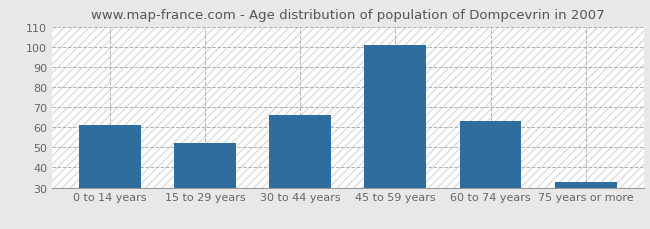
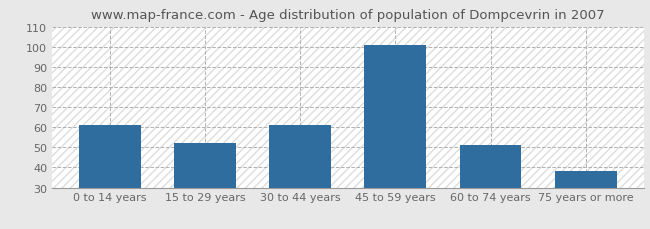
30 to 44 years: 66 -> 61
60 to 74 years: 63 -> 51
75 years or more: 33 -> 38
